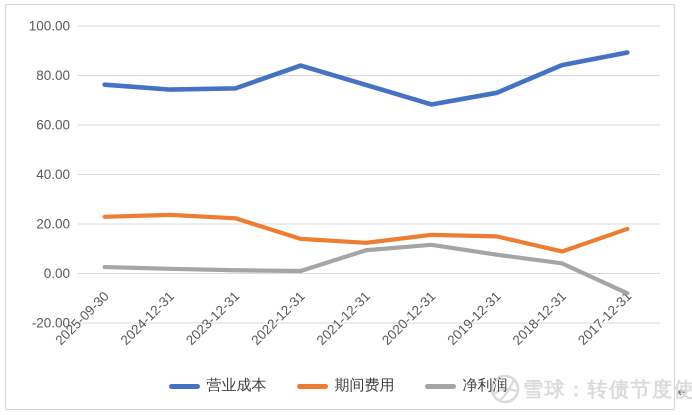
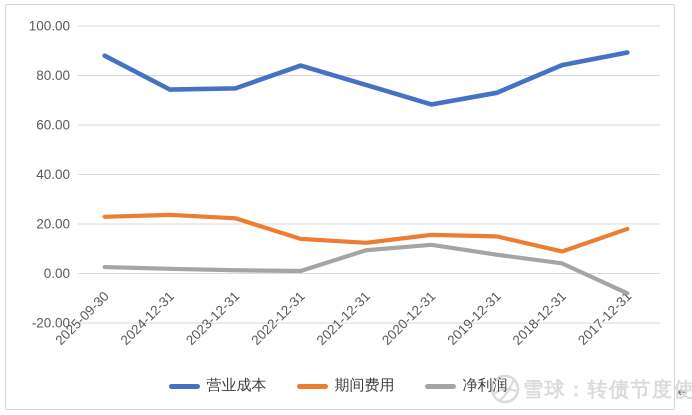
营业成本/2025-09-30: 76 -> 88
